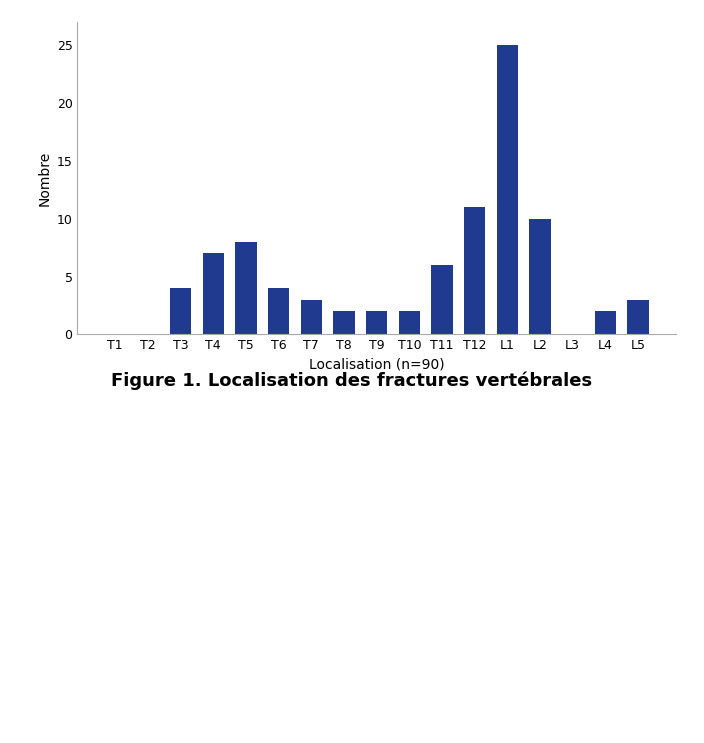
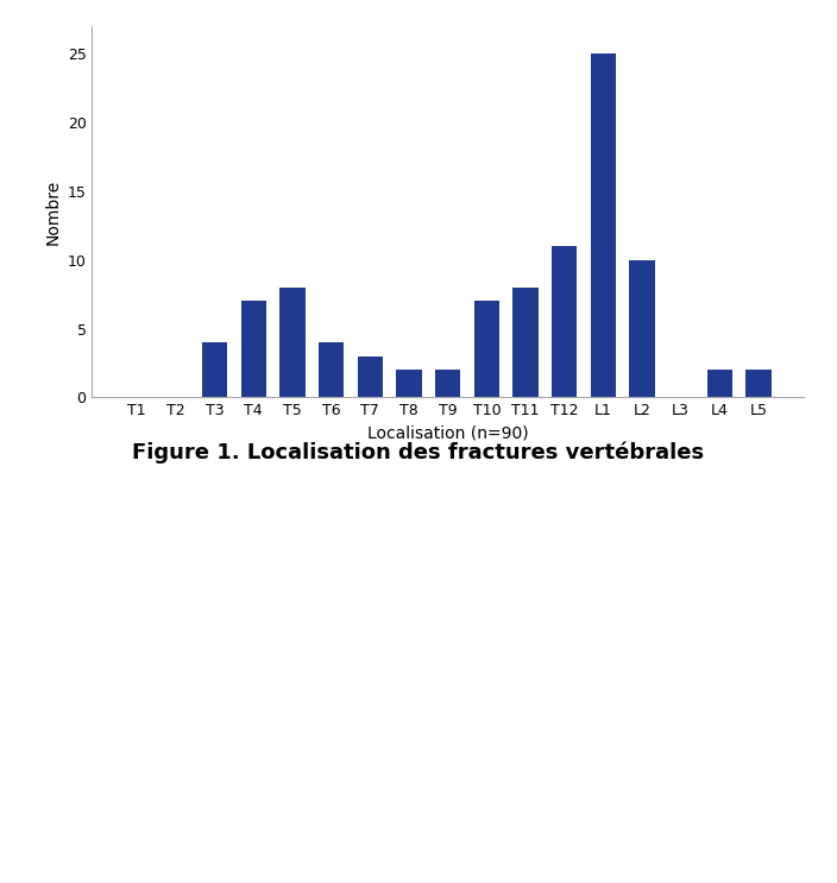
T10: 2 -> 7
T11: 6 -> 8
L5: 3 -> 2
